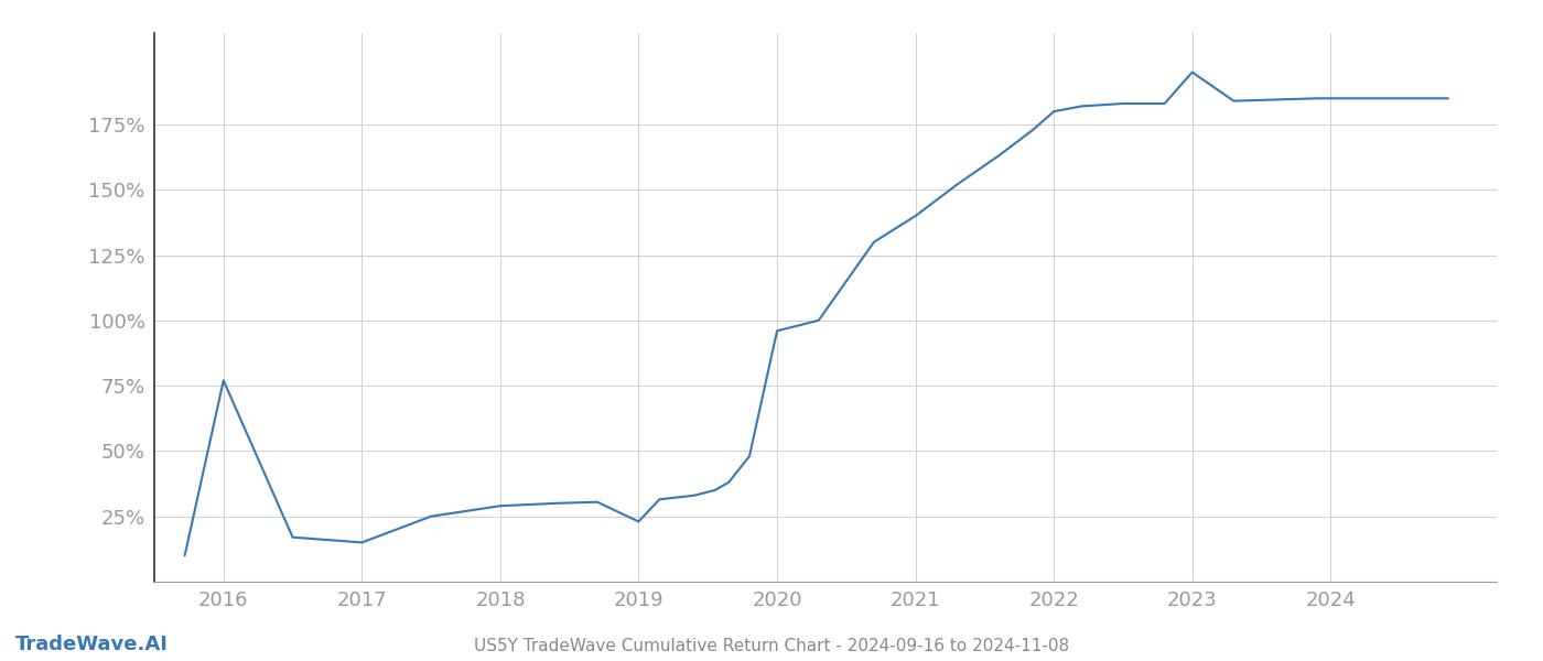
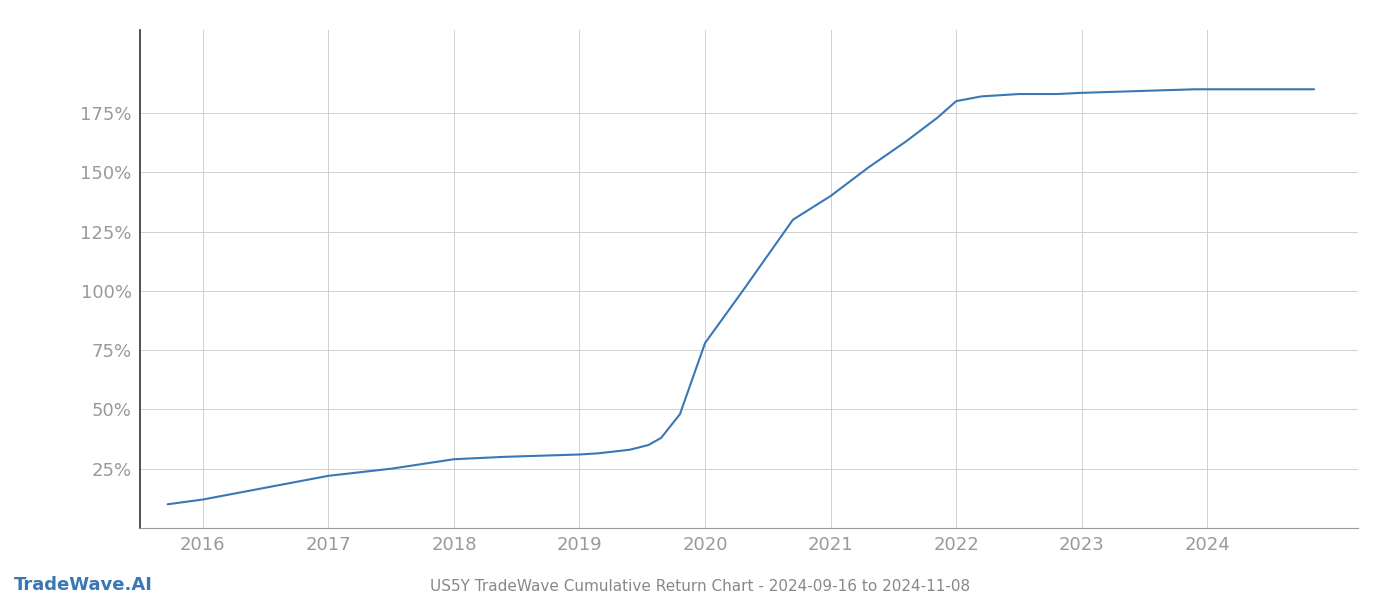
2016: 77.0% -> 12.0%
2017: 15.0% -> 22.0%
2019: 23.0% -> 31.0%
2020: 96.0% -> 78.0%
2023: 195.0% -> 183.5%
